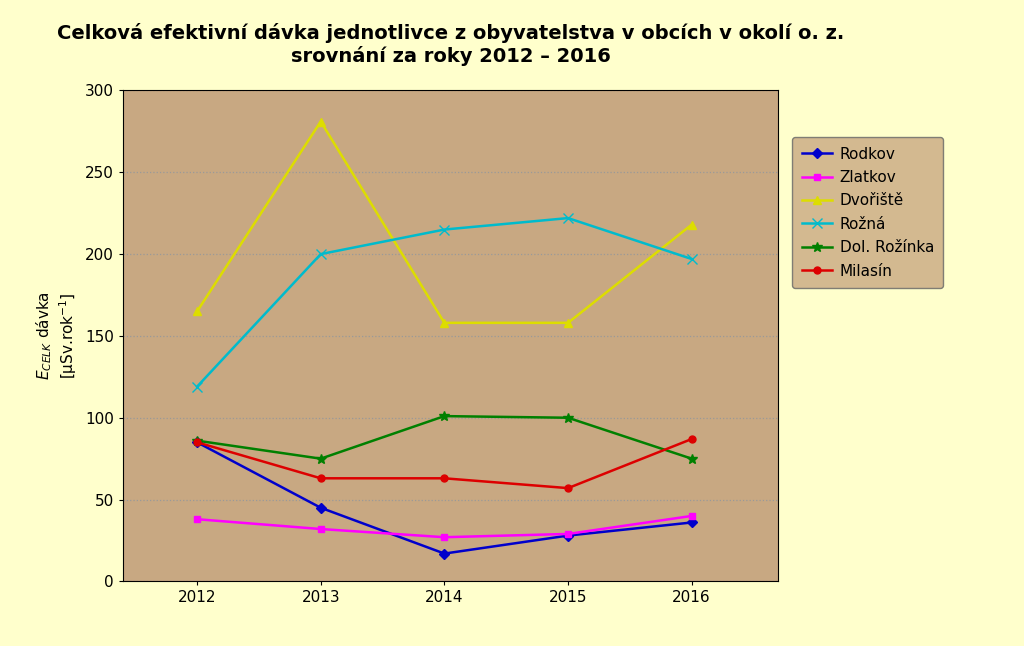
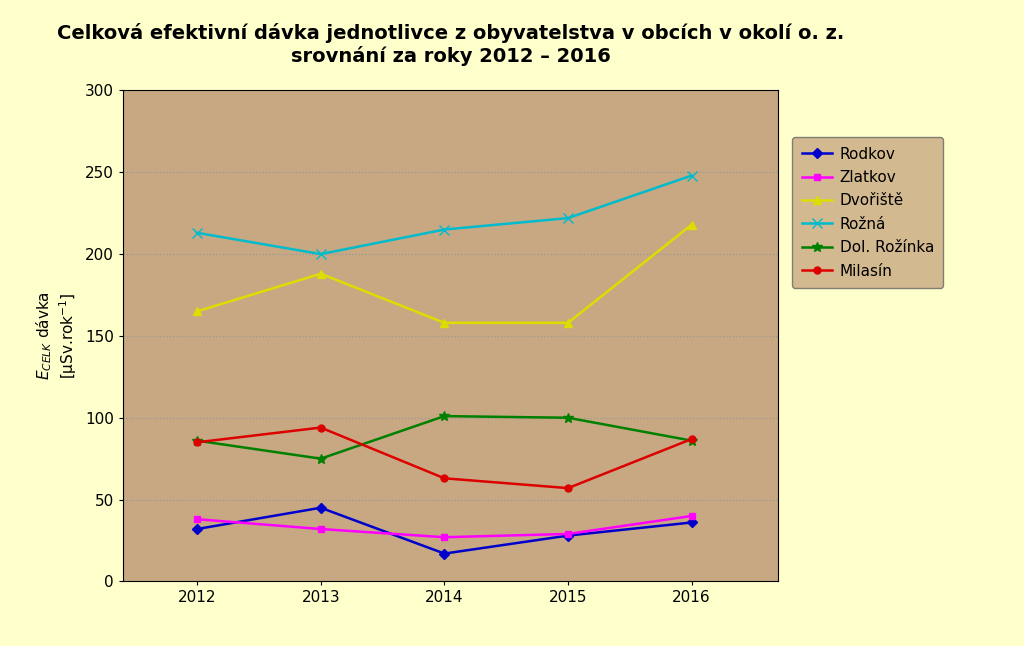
Rodkov/2012: 85 -> 32
Rožná/2012: 119 -> 213
Dvořiště/2013: 281 -> 188
Milasín/2013: 63 -> 94
Rožná/2016: 197 -> 248
Dol. Rožínka/2016: 75 -> 86
